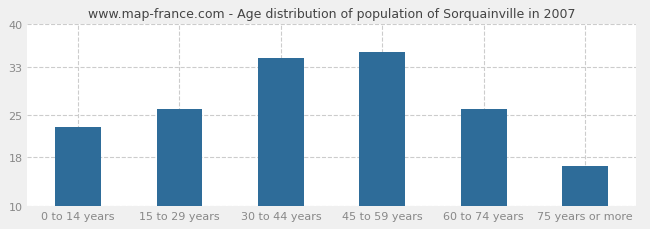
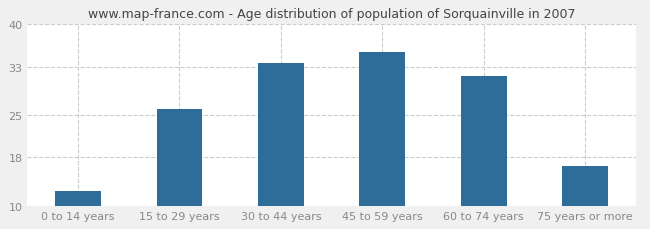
0 to 14 years: 23.0 -> 12.4
30 to 44 years: 34.5 -> 33.6
60 to 74 years: 26.0 -> 31.4
